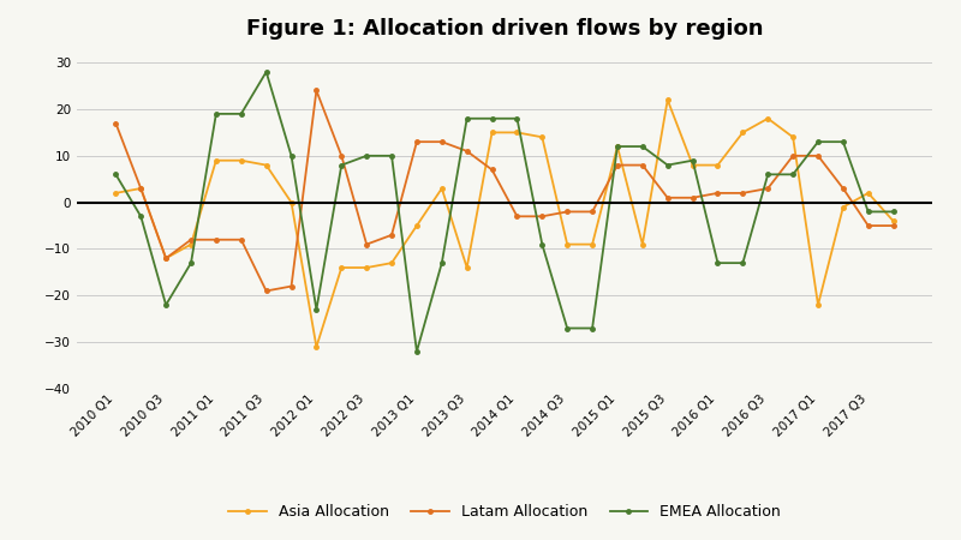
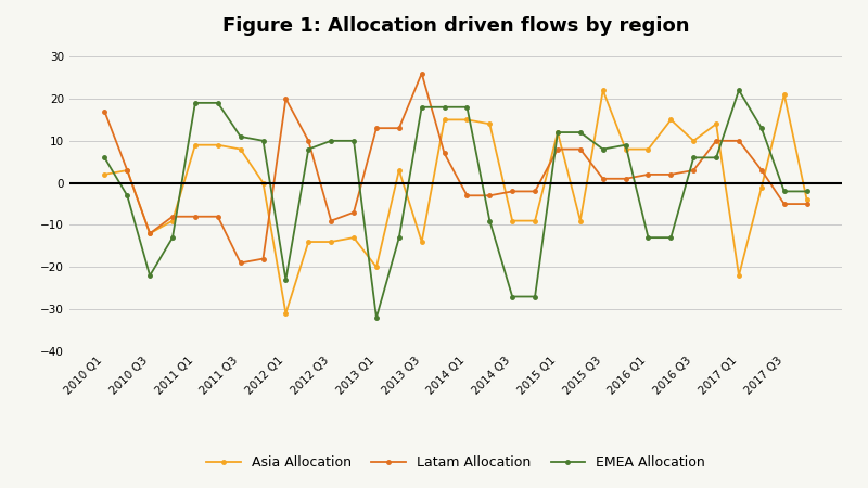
EMEA Allocation/2011 Q3: 28 -> 11
Latam Allocation/2012 Q1: 24 -> 20
Asia Allocation/2013 Q1: -5 -> -20
Latam Allocation/2013 Q3: 11 -> 26
Asia Allocation/2016 Q3: 18 -> 10
EMEA Allocation/2017 Q1: 13 -> 22
Asia Allocation/2017 Q3: 2 -> 21
